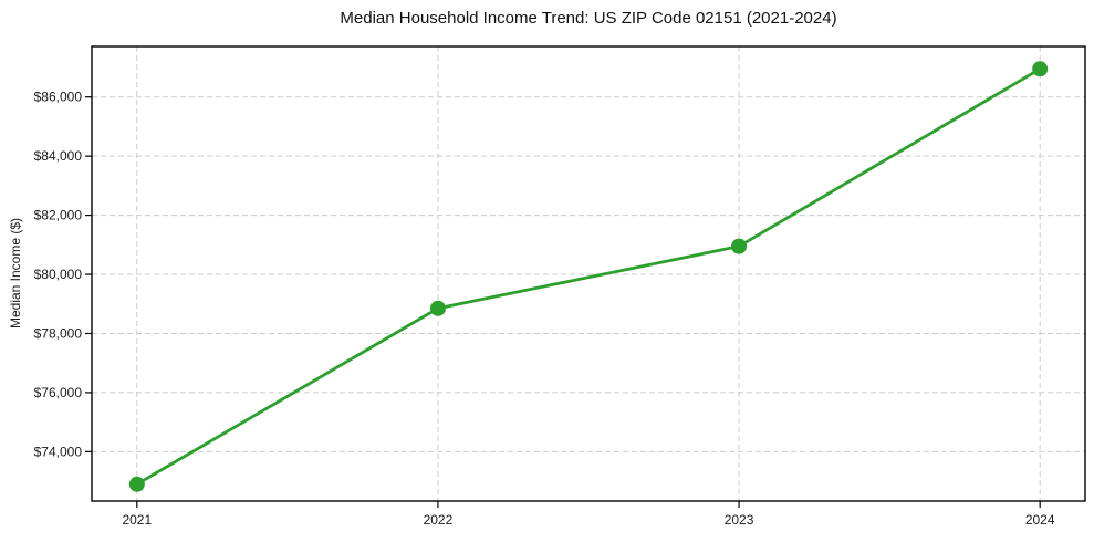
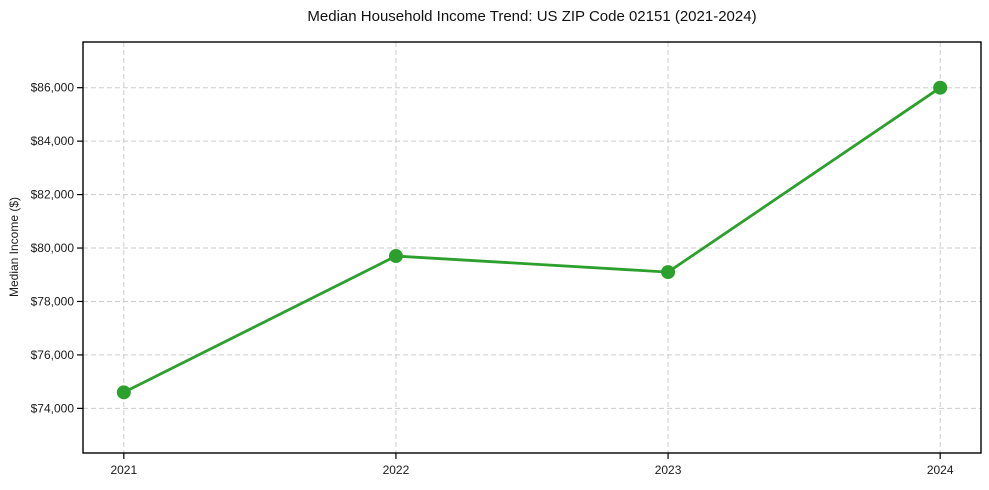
2021: $72900 -> $74600
2022: $78800 -> $79700
2023: $81000 -> $79100
2024: $87000 -> $86000
